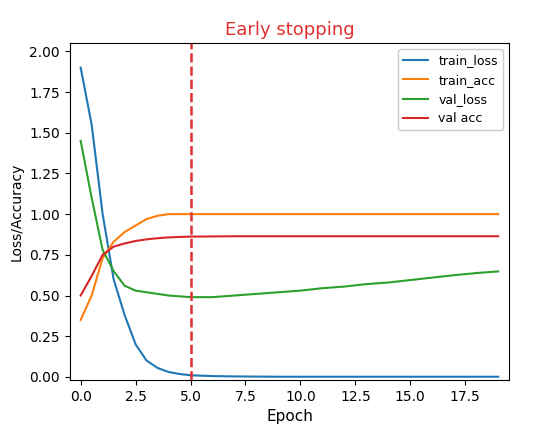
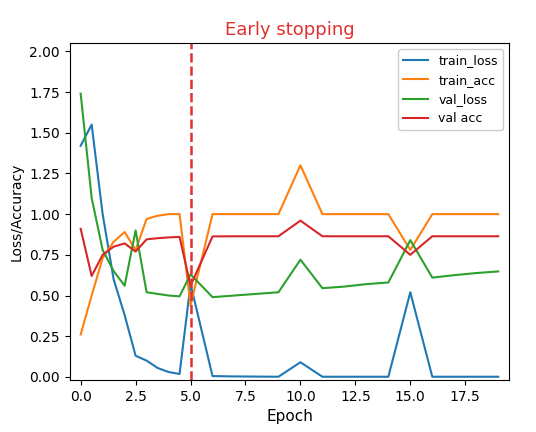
train_loss/0.0: 1.90 -> 1.42
train_acc/0.0: 0.35 -> 0.26
val_loss/0.0: 1.45 -> 1.74
val acc/0.0: 0.50 -> 0.91
train_loss/2.5: 0.20 -> 0.13
train_acc/2.5: 0.93 -> 0.78
val_loss/2.5: 0.53 -> 0.90
val acc/2.5: 0.83 -> 0.77
train_loss/5.0: 0.01 -> 0.57
train_acc/5.0: 1.00 -> 0.44
val_loss/5.0: 0.49 -> 0.63
val acc/5.0: 0.86 -> 0.56
train_loss/10.0: 0.00 -> 0.09
train_acc/10.0: 1.00 -> 1.30
val_loss/10.0: 0.53 -> 0.72
val acc/10.0: 0.86 -> 0.96
train_loss/15.0: 0.00 -> 0.52
train_acc/15.0: 1.00 -> 0.78
val_loss/15.0: 0.59 -> 0.84
val acc/15.0: 0.86 -> 0.75
